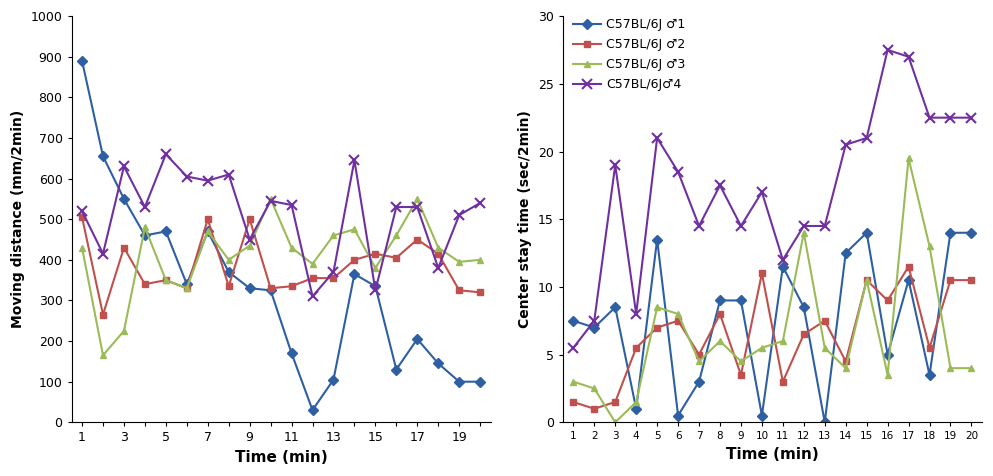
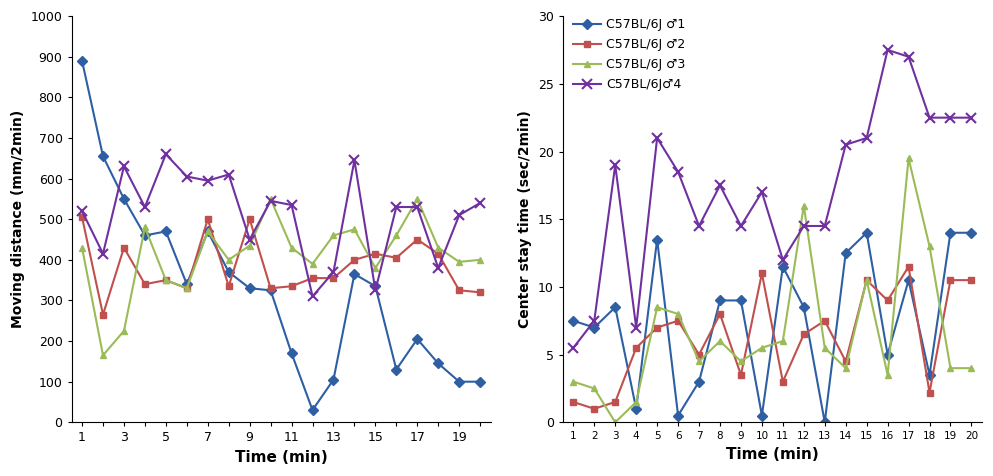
C57BL/6J♂4/4: 8.0 -> 7.0
C57BL/6J ♂3/12: 14.0 -> 16.0
C57BL/6J ♂2/18: 5.5 -> 2.2
